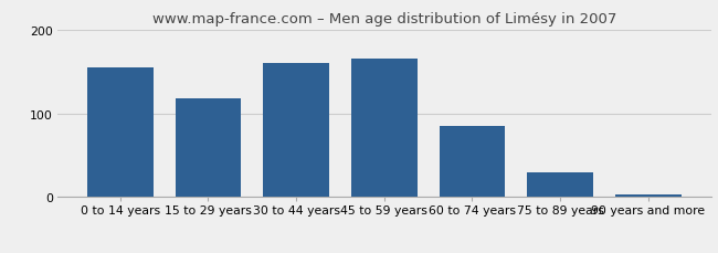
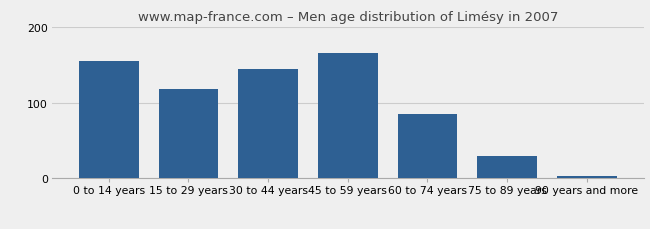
30 to 44 years: 160 -> 144
